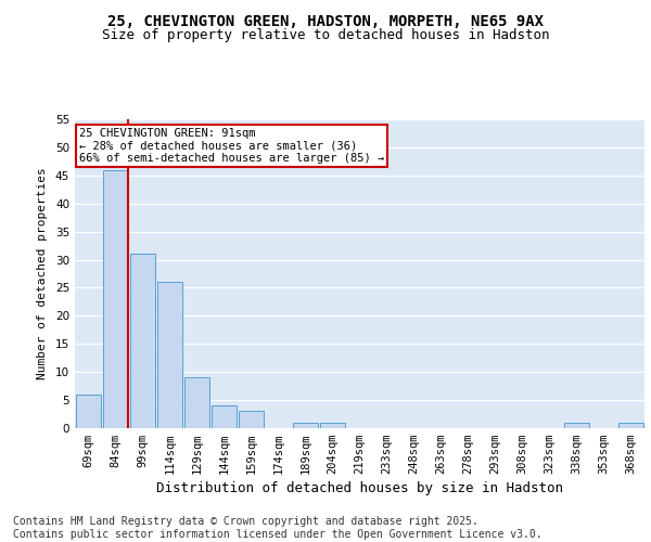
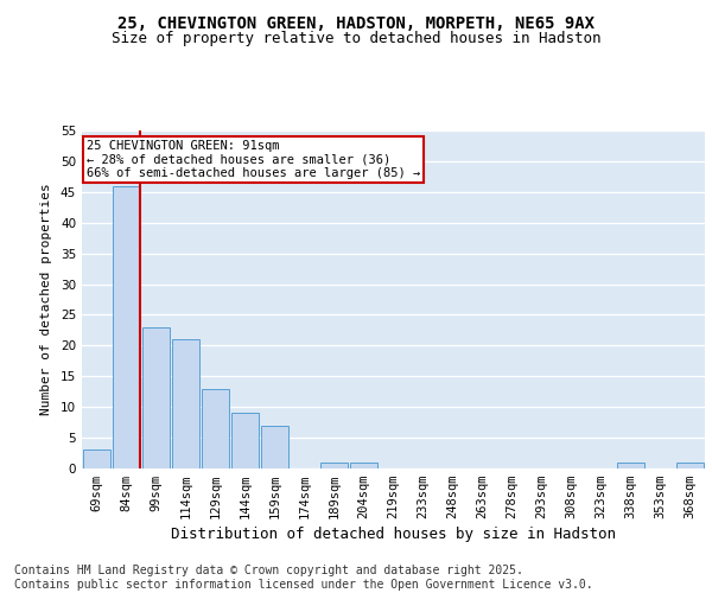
69sqm: 6 -> 3
99sqm: 31 -> 23
114sqm: 26 -> 21
129sqm: 9 -> 13
144sqm: 4 -> 9
159sqm: 3 -> 7
